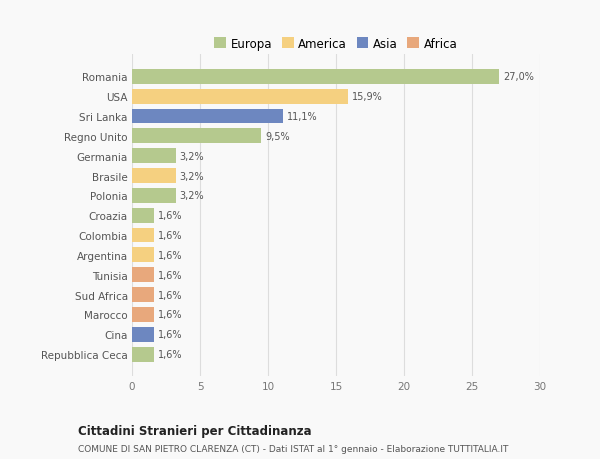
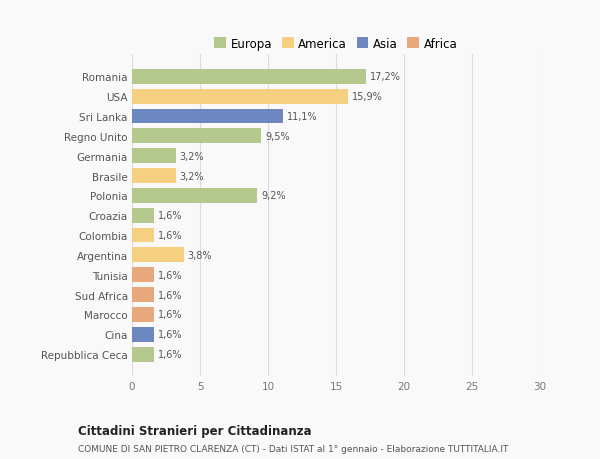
Romania: 27,0% -> 17,2%
Polonia: 3,2% -> 9,2%
Argentina: 1,6% -> 3,8%
